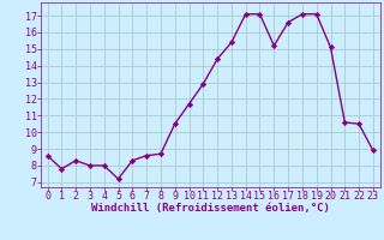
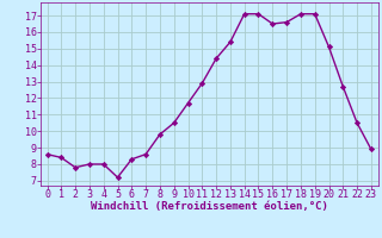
1: 7.8 -> 8.4
2: 8.3 -> 7.8
8: 8.7 -> 9.8
16: 15.2 -> 16.5
21: 10.6 -> 12.7
